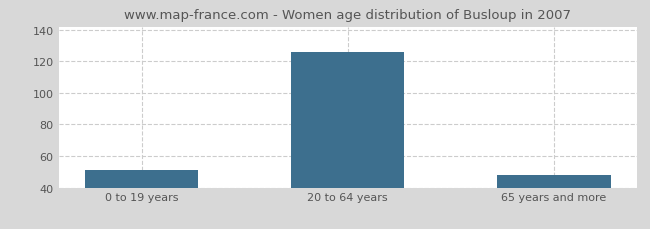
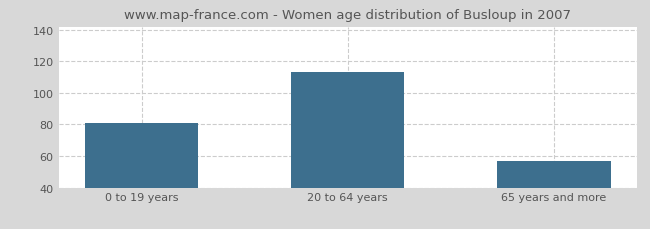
0 to 19 years: 51 -> 81
20 to 64 years: 126 -> 113
65 years and more: 48 -> 57
